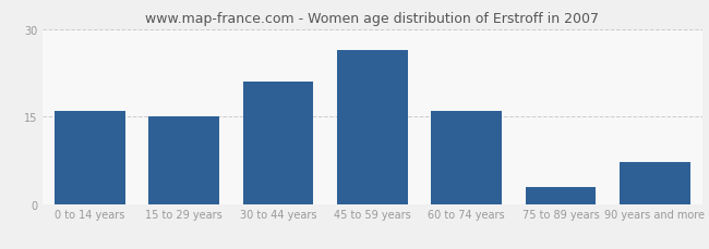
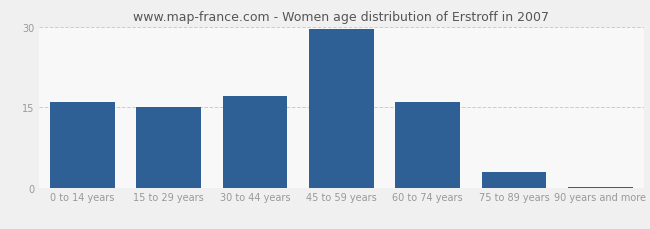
30 to 44 years: 21.0 -> 17.0
45 to 59 years: 26.4 -> 29.5
90 years and more: 7.2 -> 0.2
